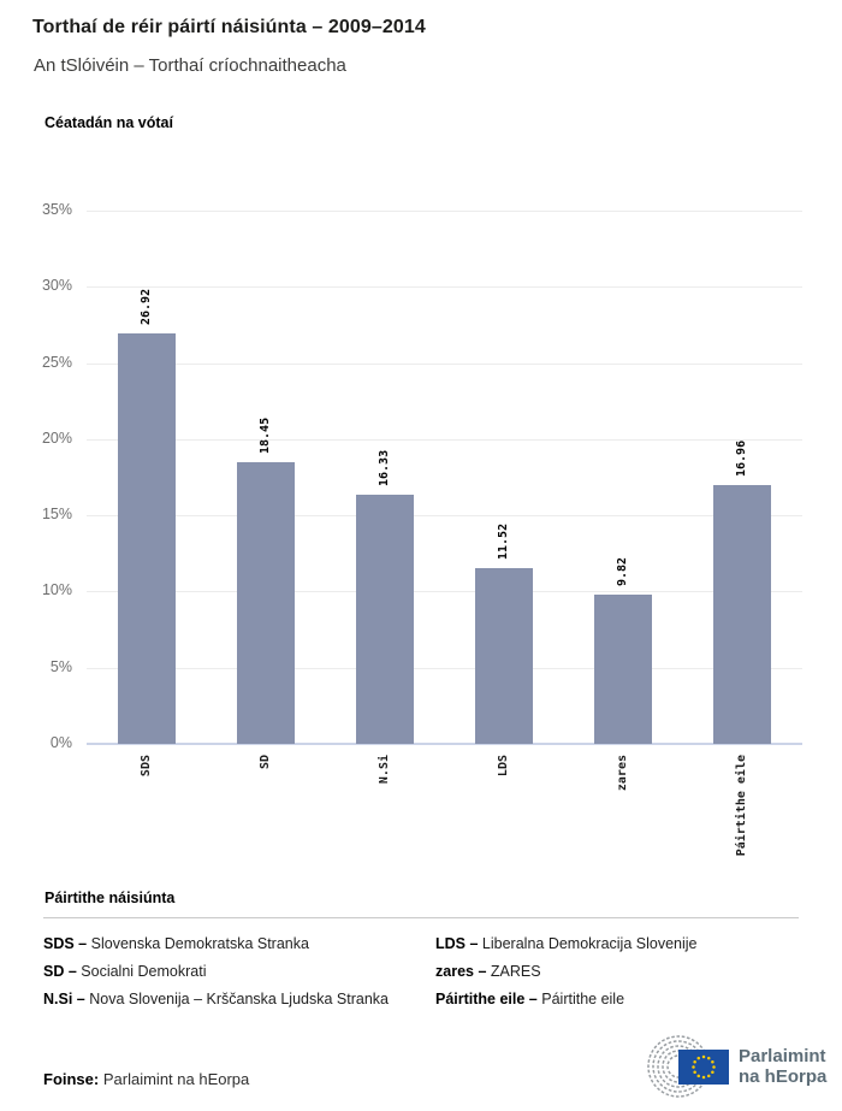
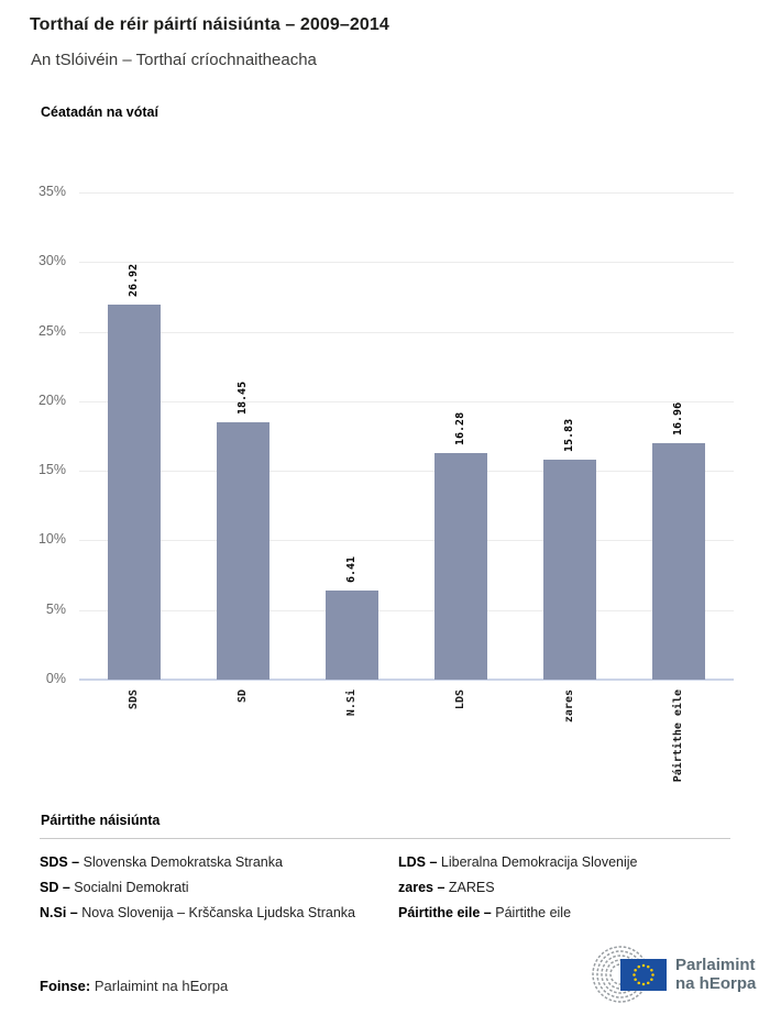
N.Si: 16.33 -> 6.41
LDS: 11.52 -> 16.28
zares: 9.82 -> 15.83
